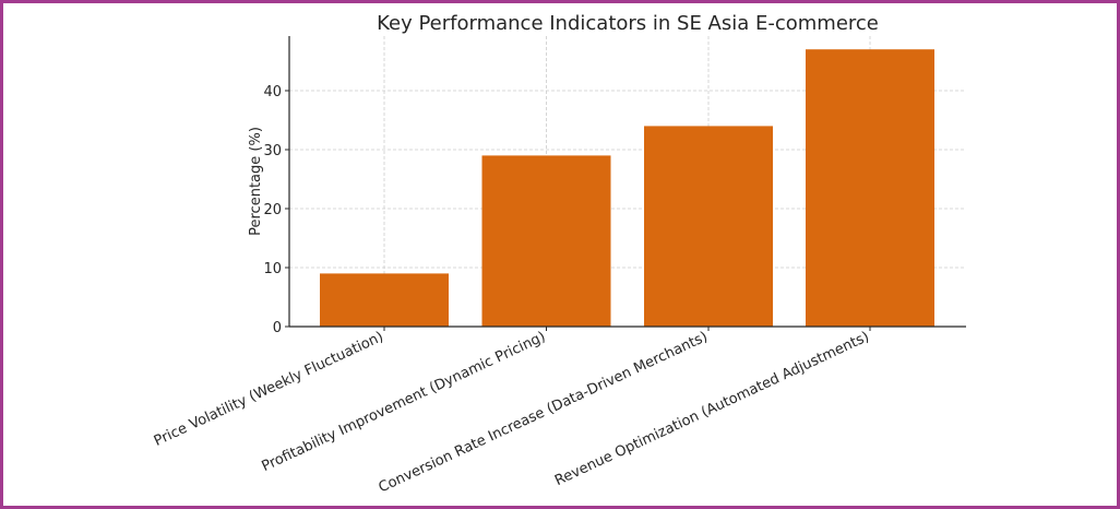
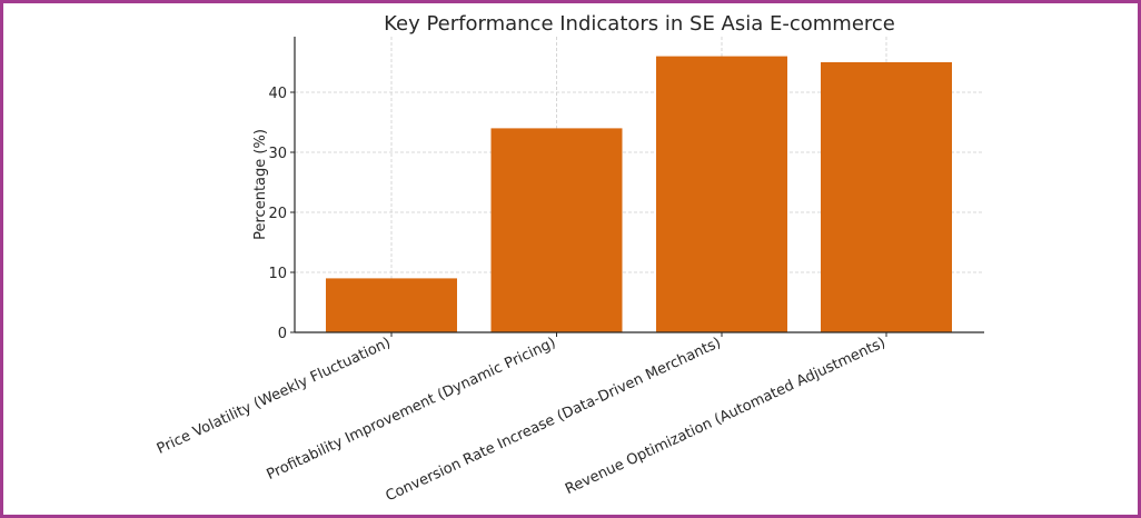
Profitability Improvement (Dynamic Pricing): 29 -> 34
Conversion Rate Increase (Data-Driven Merchants): 34 -> 46
Revenue Optimization (Automated Adjustments): 47 -> 45
